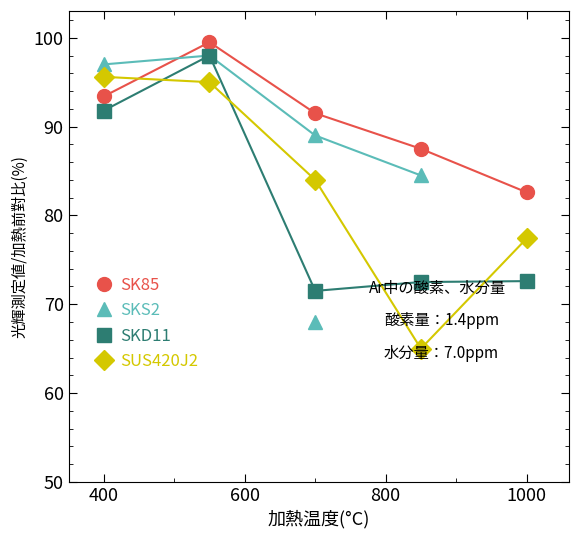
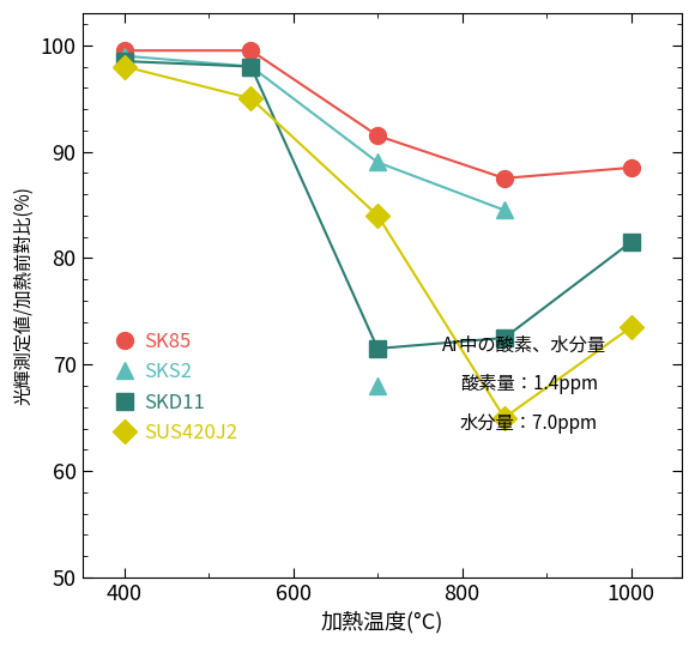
SK85/400: 93.4 -> 99.5
SKS2/400: 97.0 -> 99.0
SKD11/400: 91.8 -> 98.5
SUS420J2/400: 95.6 -> 98.0
SK85/1000: 82.6 -> 88.5
SKD11/1000: 72.6 -> 81.5
SUS420J2/1000: 77.4 -> 73.5
